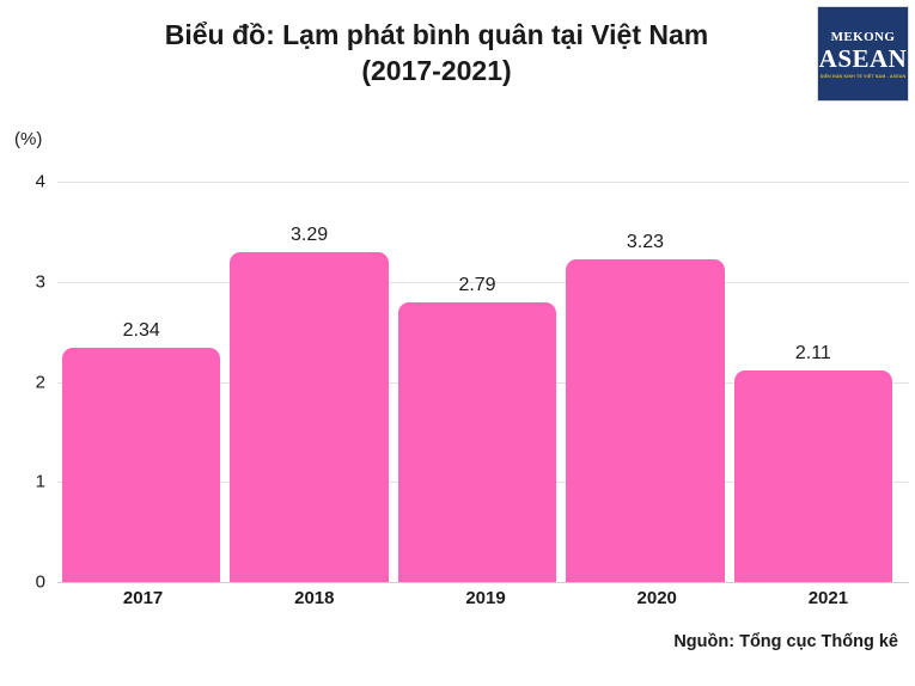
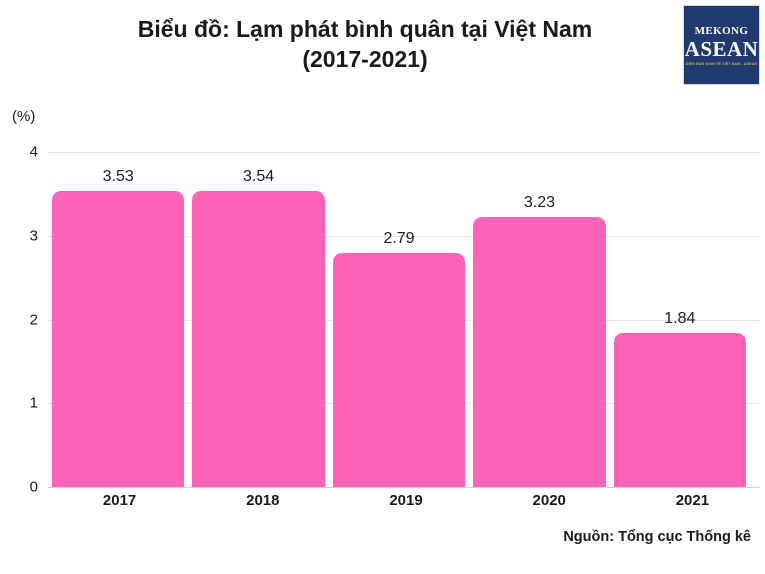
2017: 2.34 -> 3.53
2018: 3.29 -> 3.54
2021: 2.11 -> 1.84
